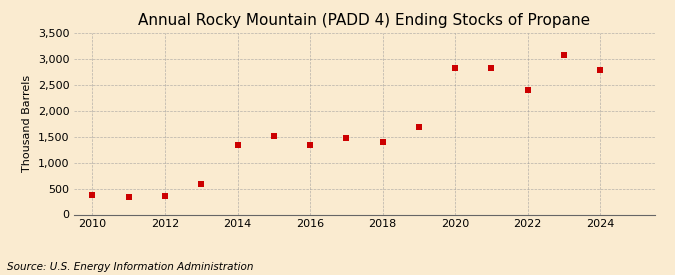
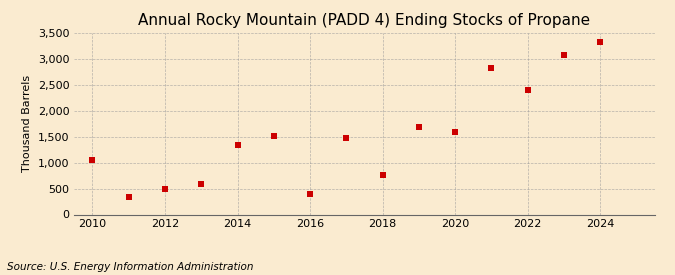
2010: 370 -> 1,060
2012: 360 -> 500
2016: 1,340 -> 400
2018: 1,390 -> 760
2020: 2,820 -> 1,600
2024: 2,780 -> 3,320
